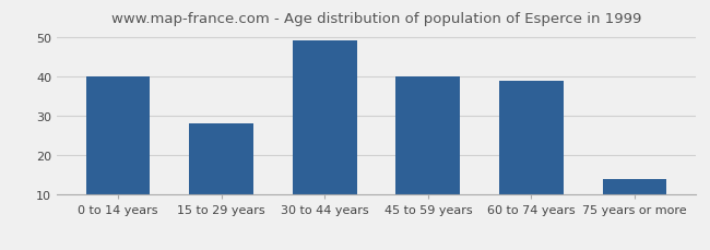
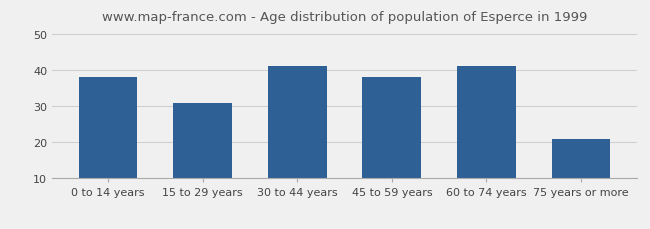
0 to 14 years: 40 -> 38
15 to 29 years: 28 -> 31
30 to 44 years: 49 -> 41
45 to 59 years: 40 -> 38
60 to 74 years: 39 -> 41
75 years or more: 14 -> 21
